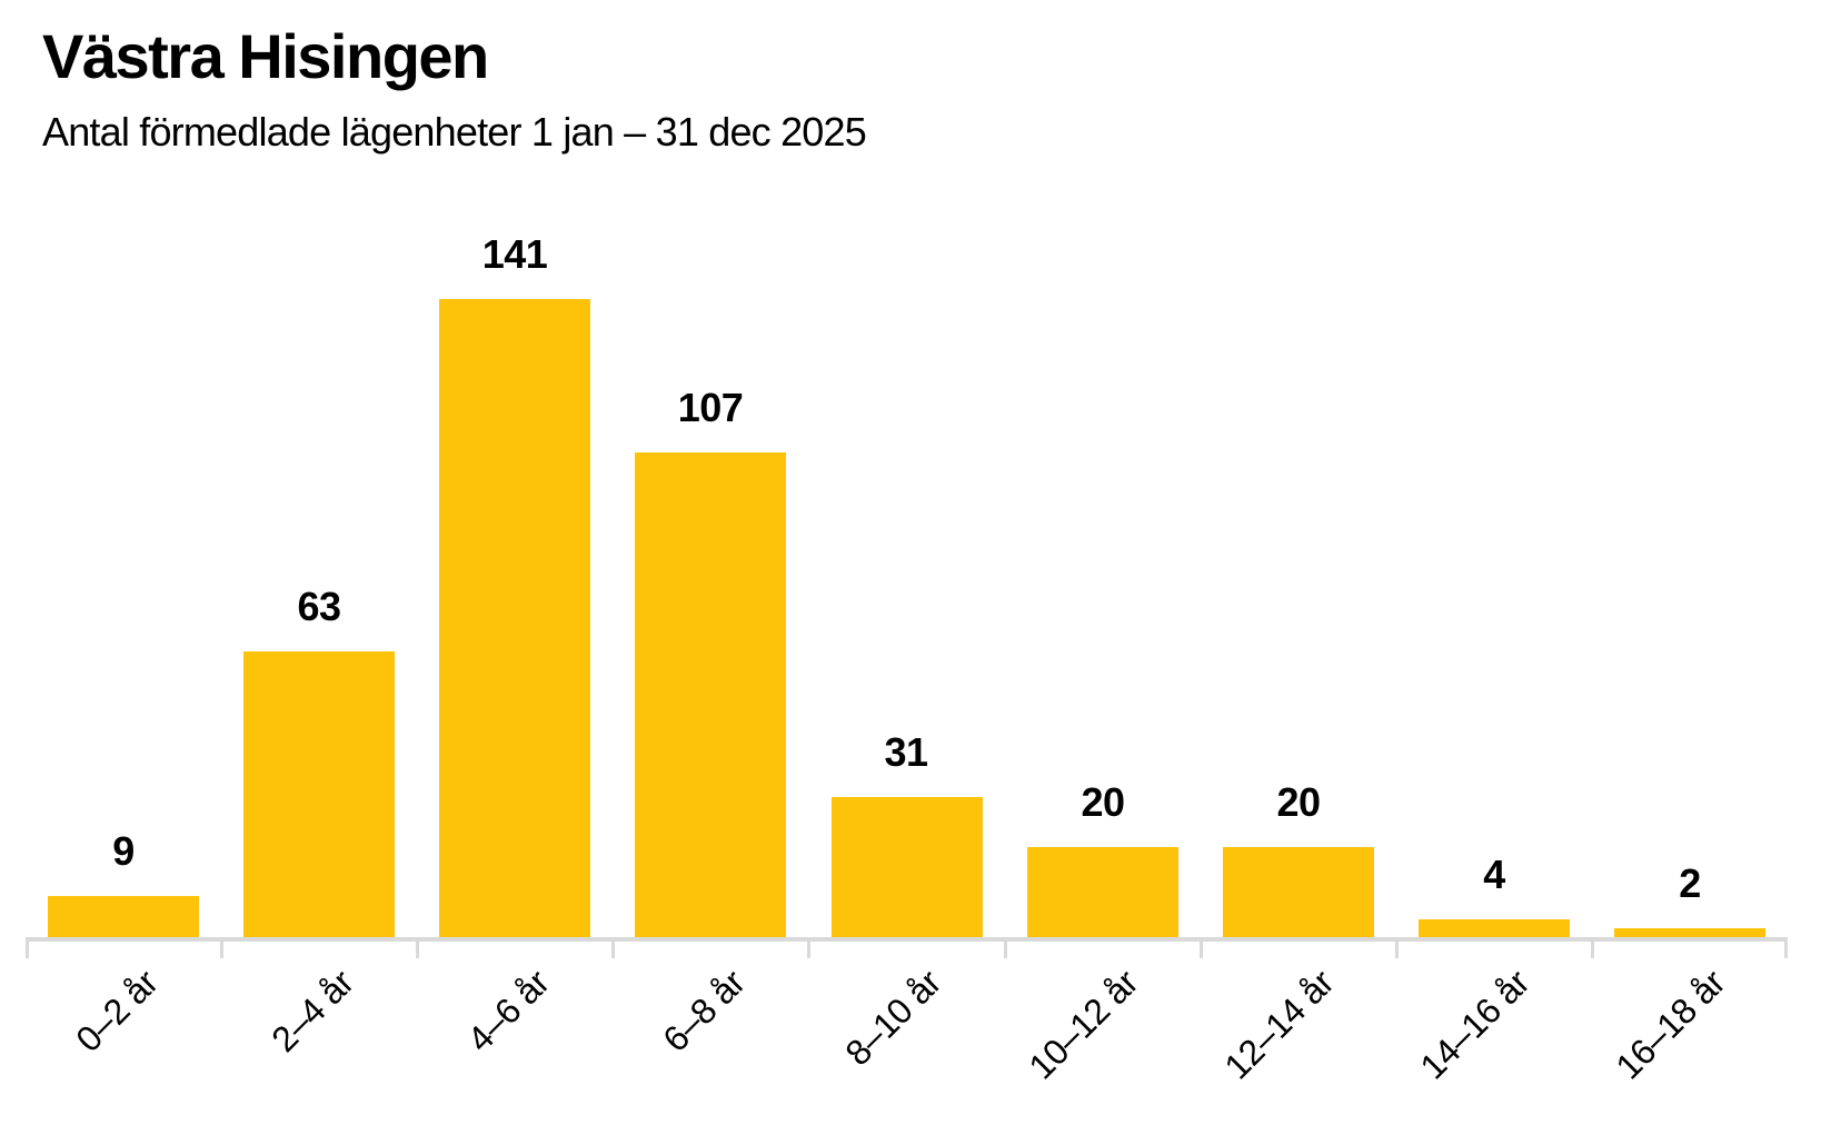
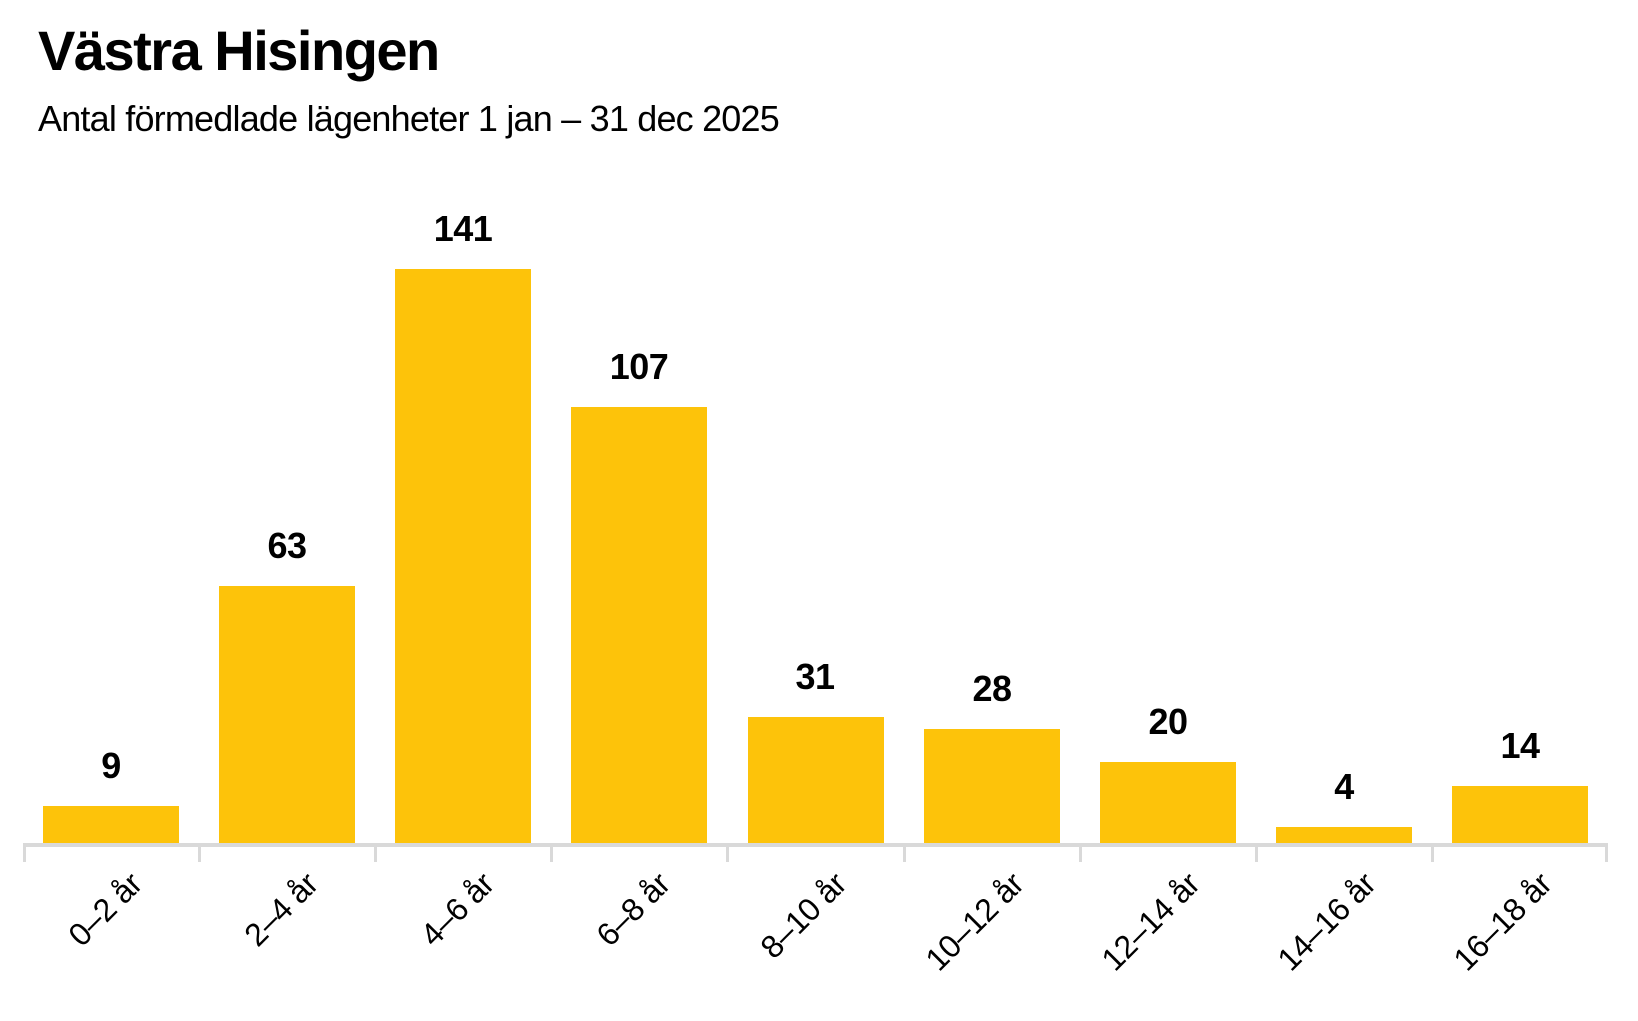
10–12 år: 20 -> 28
16–18 år: 2 -> 14
